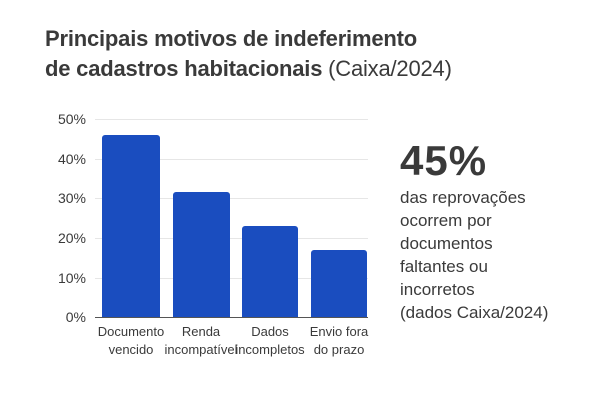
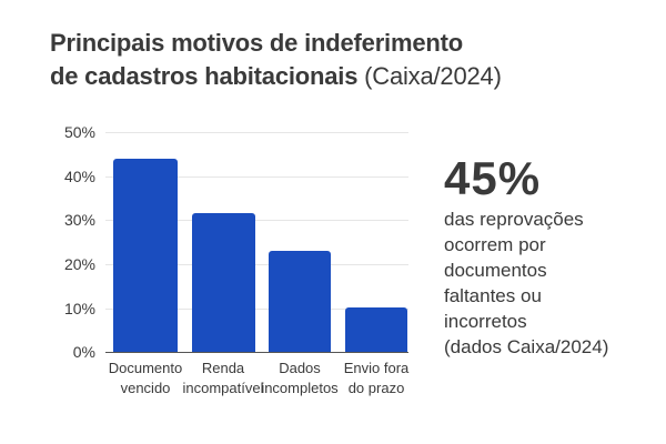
Documento vencido: 46% -> 44%
Envio fora do prazo: 17% -> 10%
